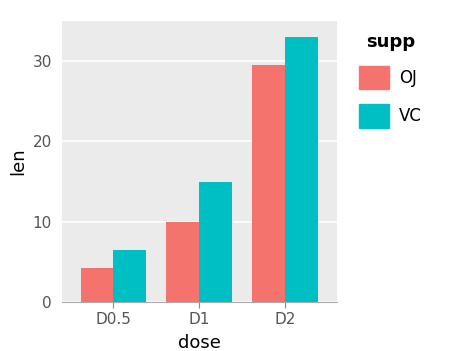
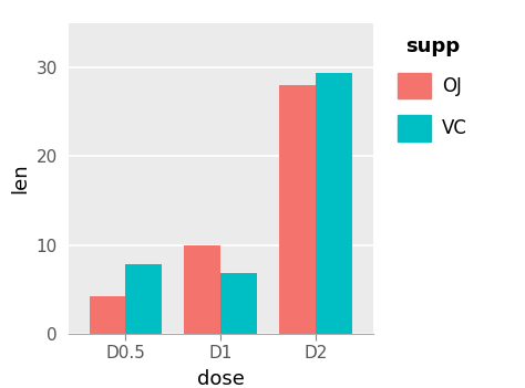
VC/D0.5: 6.5 -> 7.8
VC/D1: 15.0 -> 6.8
OJ/D2: 29.5 -> 28.0
VC/D2: 33.0 -> 29.4
